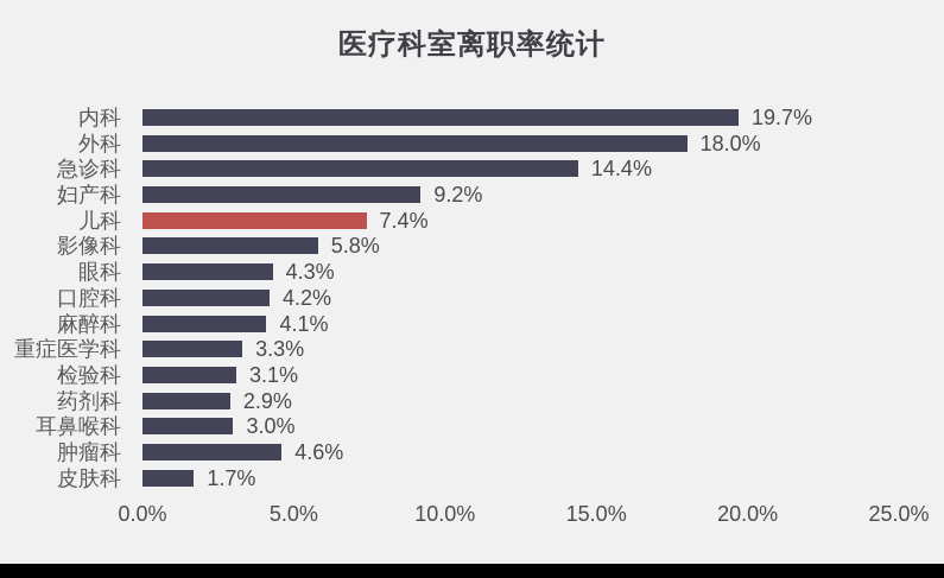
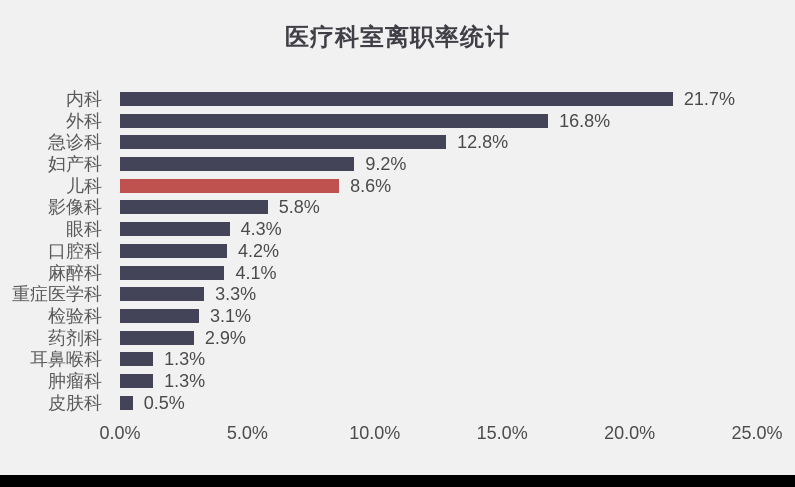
内科: 19.7% -> 21.7%
外科: 18.0% -> 16.8%
急诊科: 14.4% -> 12.8%
儿科: 7.4% -> 8.6%
耳鼻喉科: 3.0% -> 1.3%
肿瘤科: 4.6% -> 1.3%
皮肤科: 1.7% -> 0.5%
